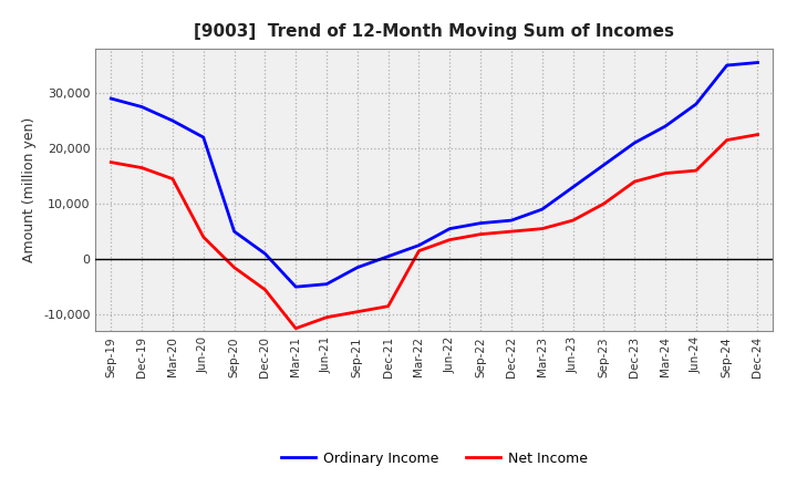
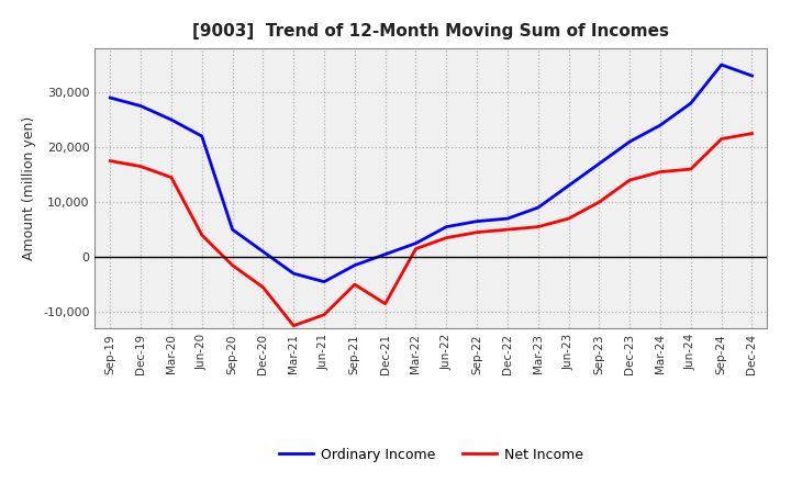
Ordinary Income/Mar-21: -5,000 -> -3,000
Net Income/Sep-21: -9,500 -> -5,000
Ordinary Income/Dec-24: 35,500 -> 33,000
